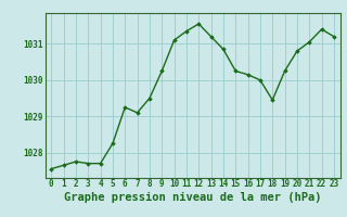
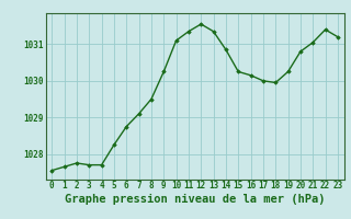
6: 1029.25 -> 1028.75
13: 1031.20 -> 1031.35
18: 1029.45 -> 1029.95
